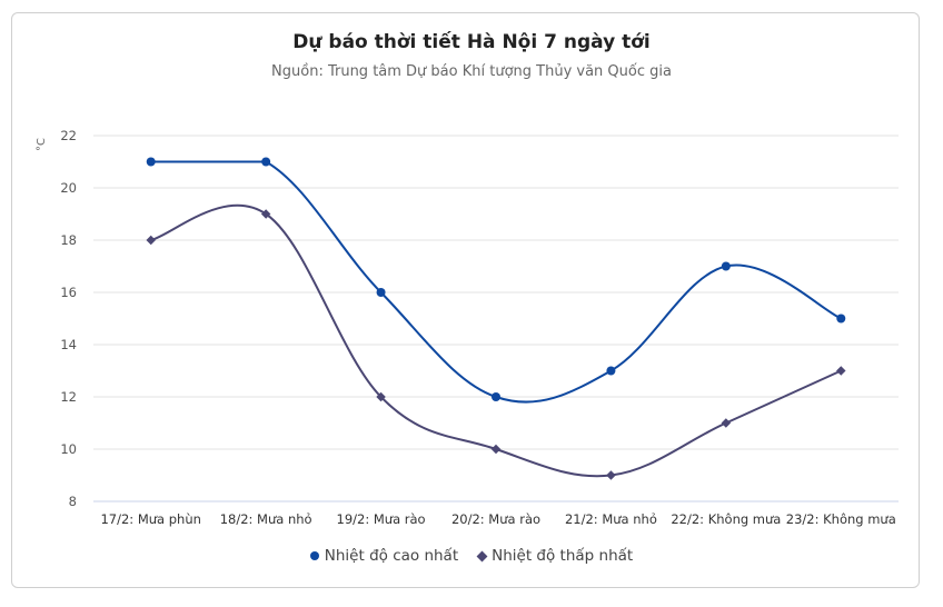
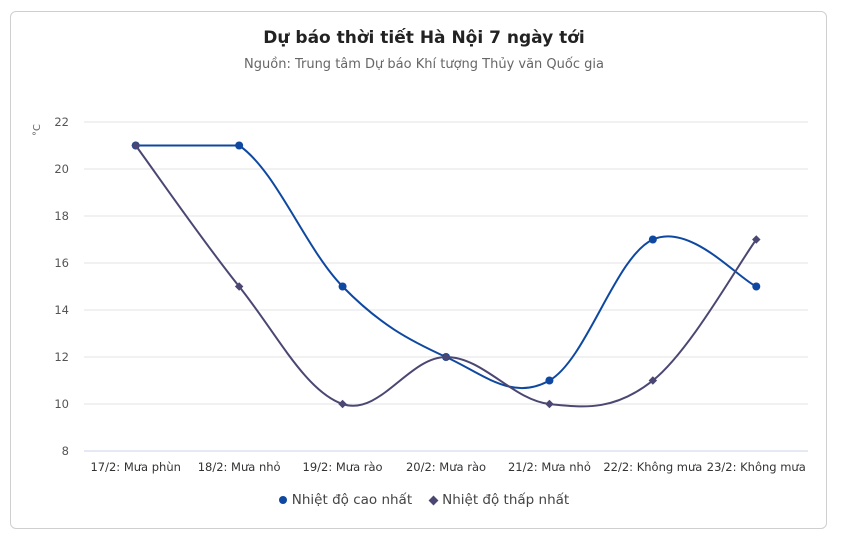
Nhiệt độ thấp nhất/17/2: Mưa phùn: 18 -> 21
Nhiệt độ thấp nhất/18/2: Mưa nhỏ: 19 -> 15
Nhiệt độ cao nhất/19/2: Mưa rào: 16 -> 15
Nhiệt độ thấp nhất/19/2: Mưa rào: 12 -> 10
Nhiệt độ thấp nhất/20/2: Mưa rào: 10 -> 12
Nhiệt độ cao nhất/21/2: Mưa nhỏ: 13 -> 11
Nhiệt độ thấp nhất/21/2: Mưa nhỏ: 9 -> 10
Nhiệt độ thấp nhất/23/2: Không mưa: 13 -> 17
